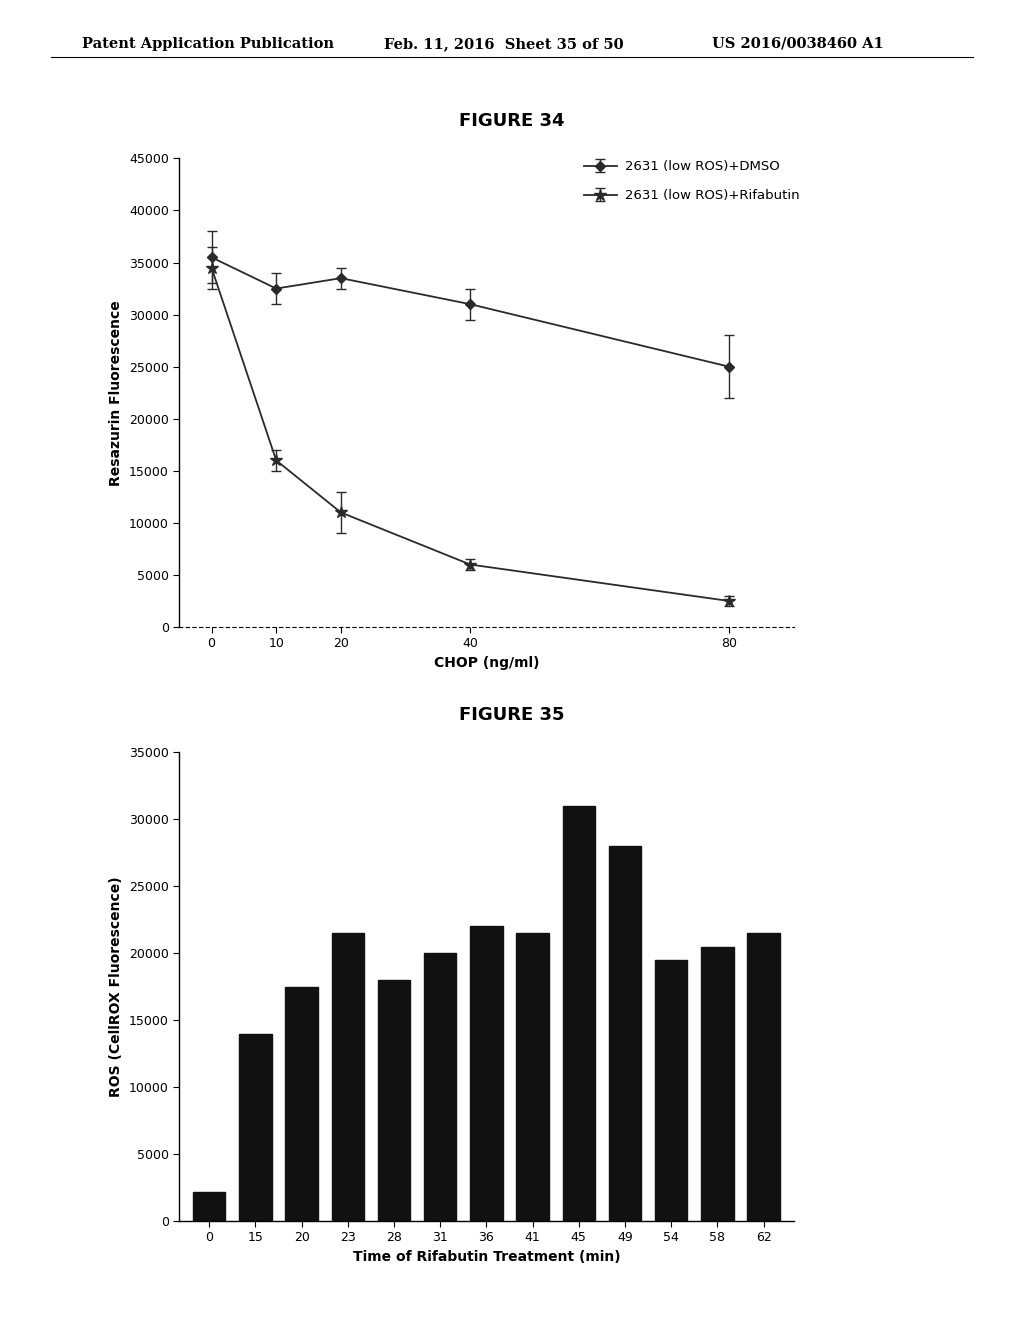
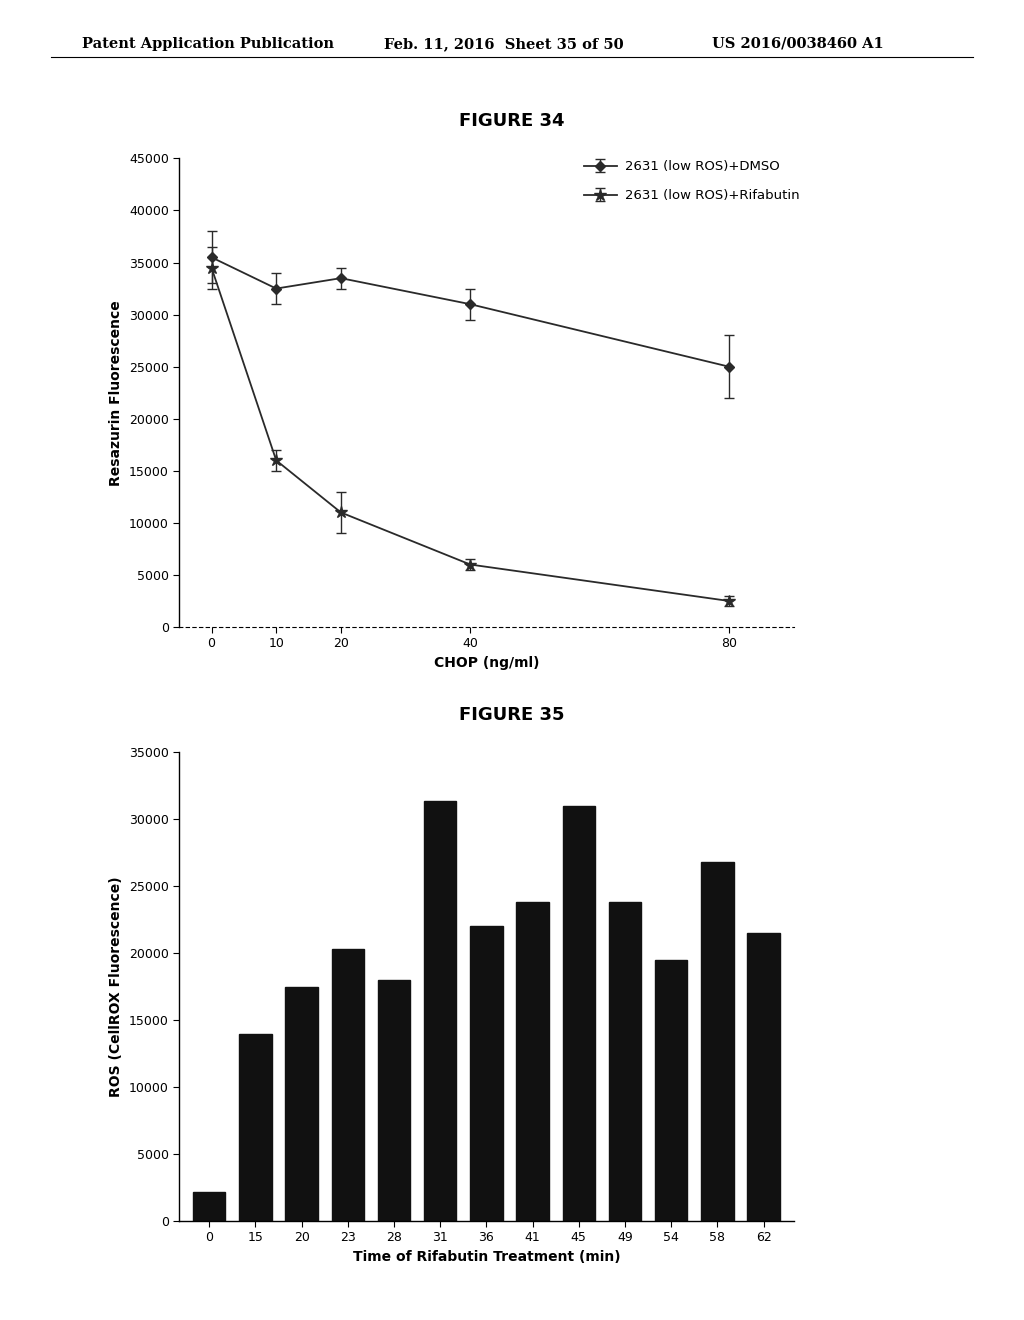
23: 21500 -> 20300
31: 20000 -> 31400
41: 21500 -> 23800
49: 28000 -> 23800
58: 20500 -> 26800
